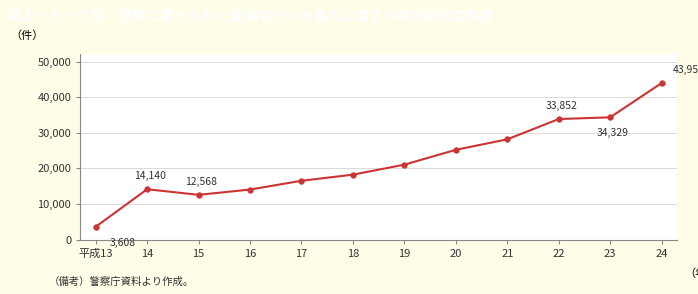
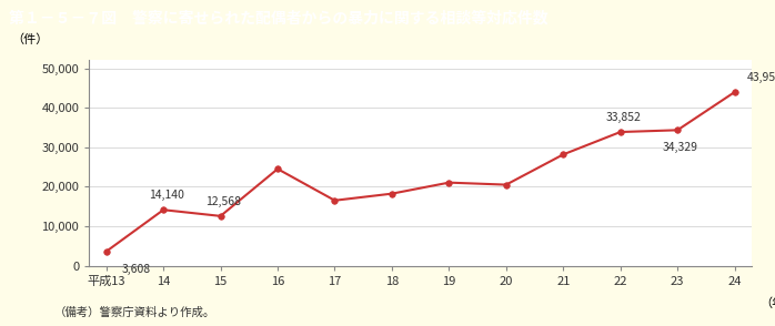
16: 14,100 -> 24,500
20: 25,200 -> 20,500
